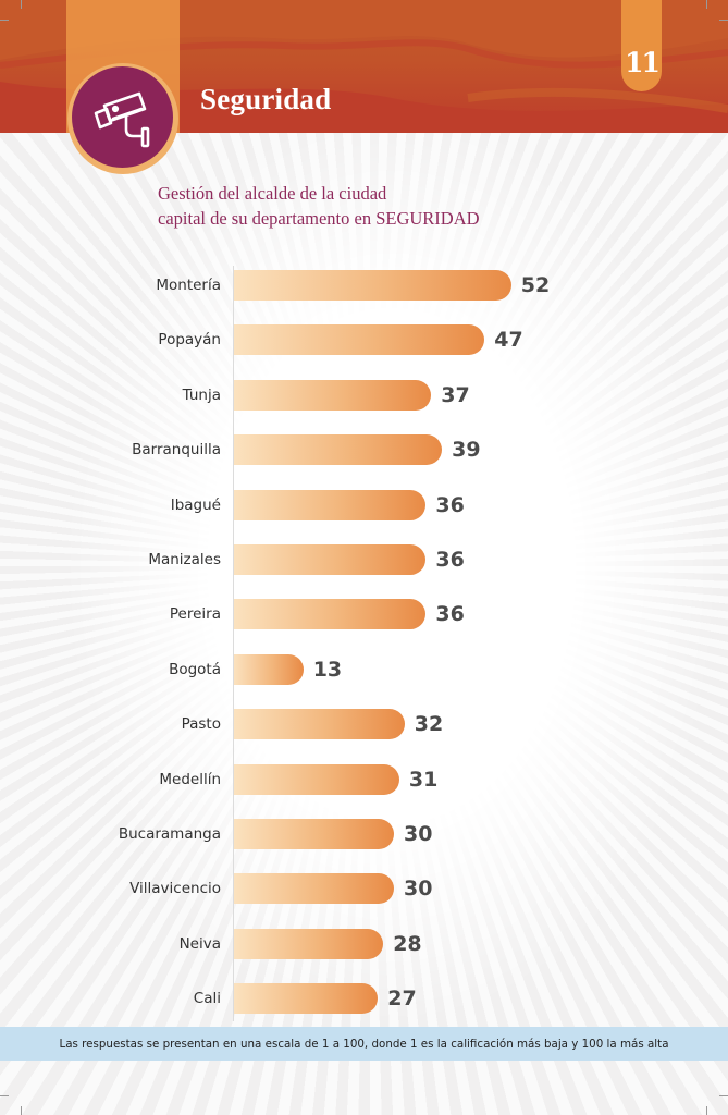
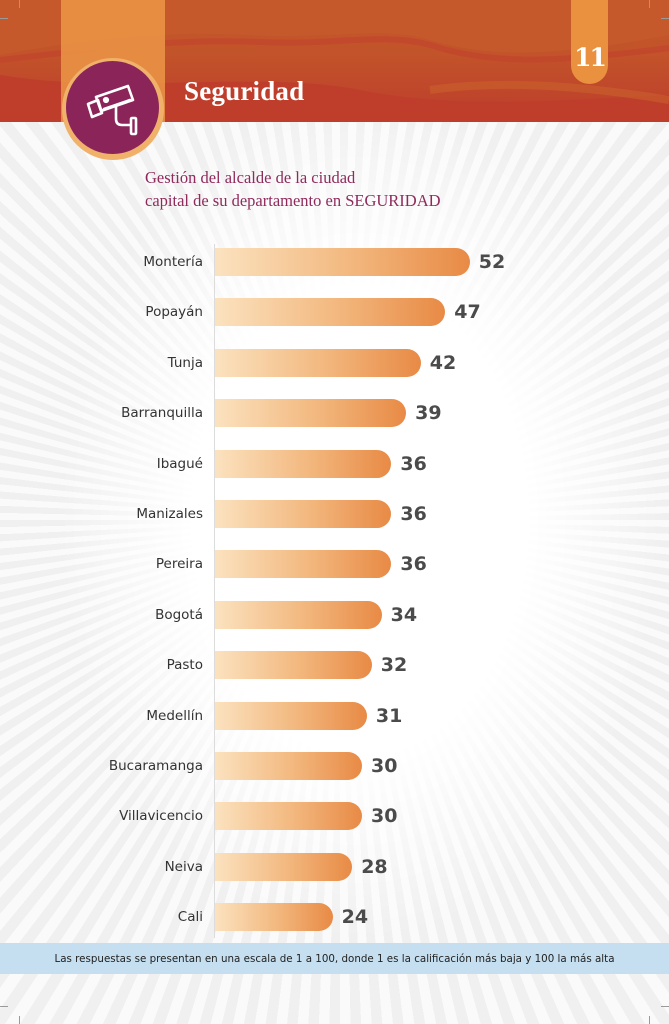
Tunja: 37 -> 42
Bogotá: 13 -> 34
Cali: 27 -> 24
